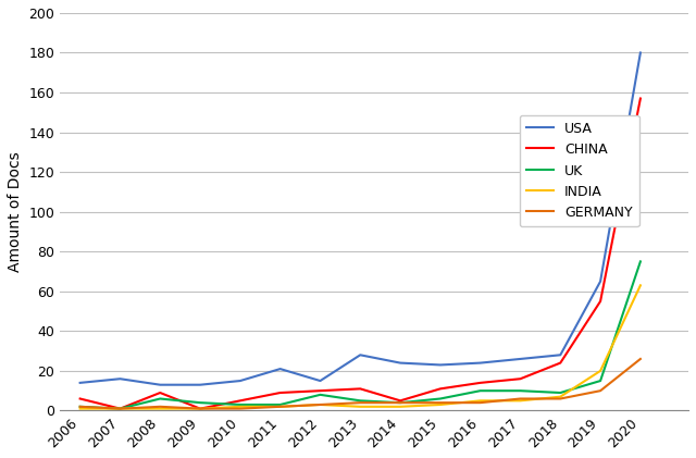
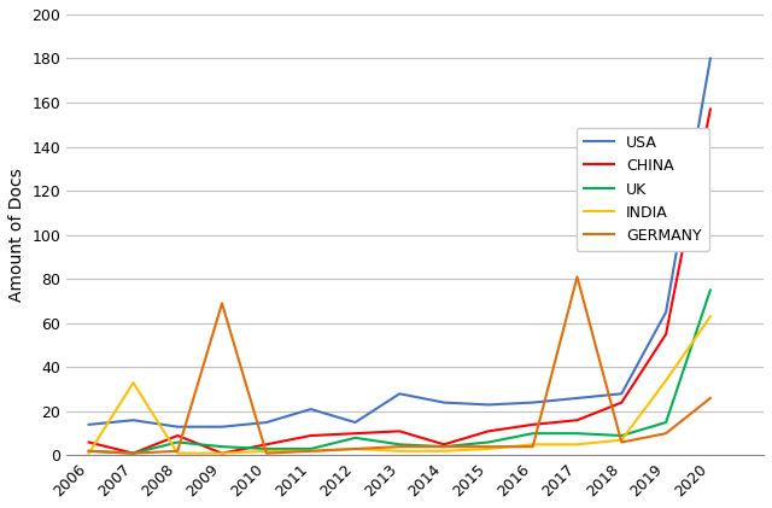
INDIA/2007: 1 -> 33
GERMANY/2009: 1 -> 69
GERMANY/2017: 6 -> 81
INDIA/2019: 20 -> 34
